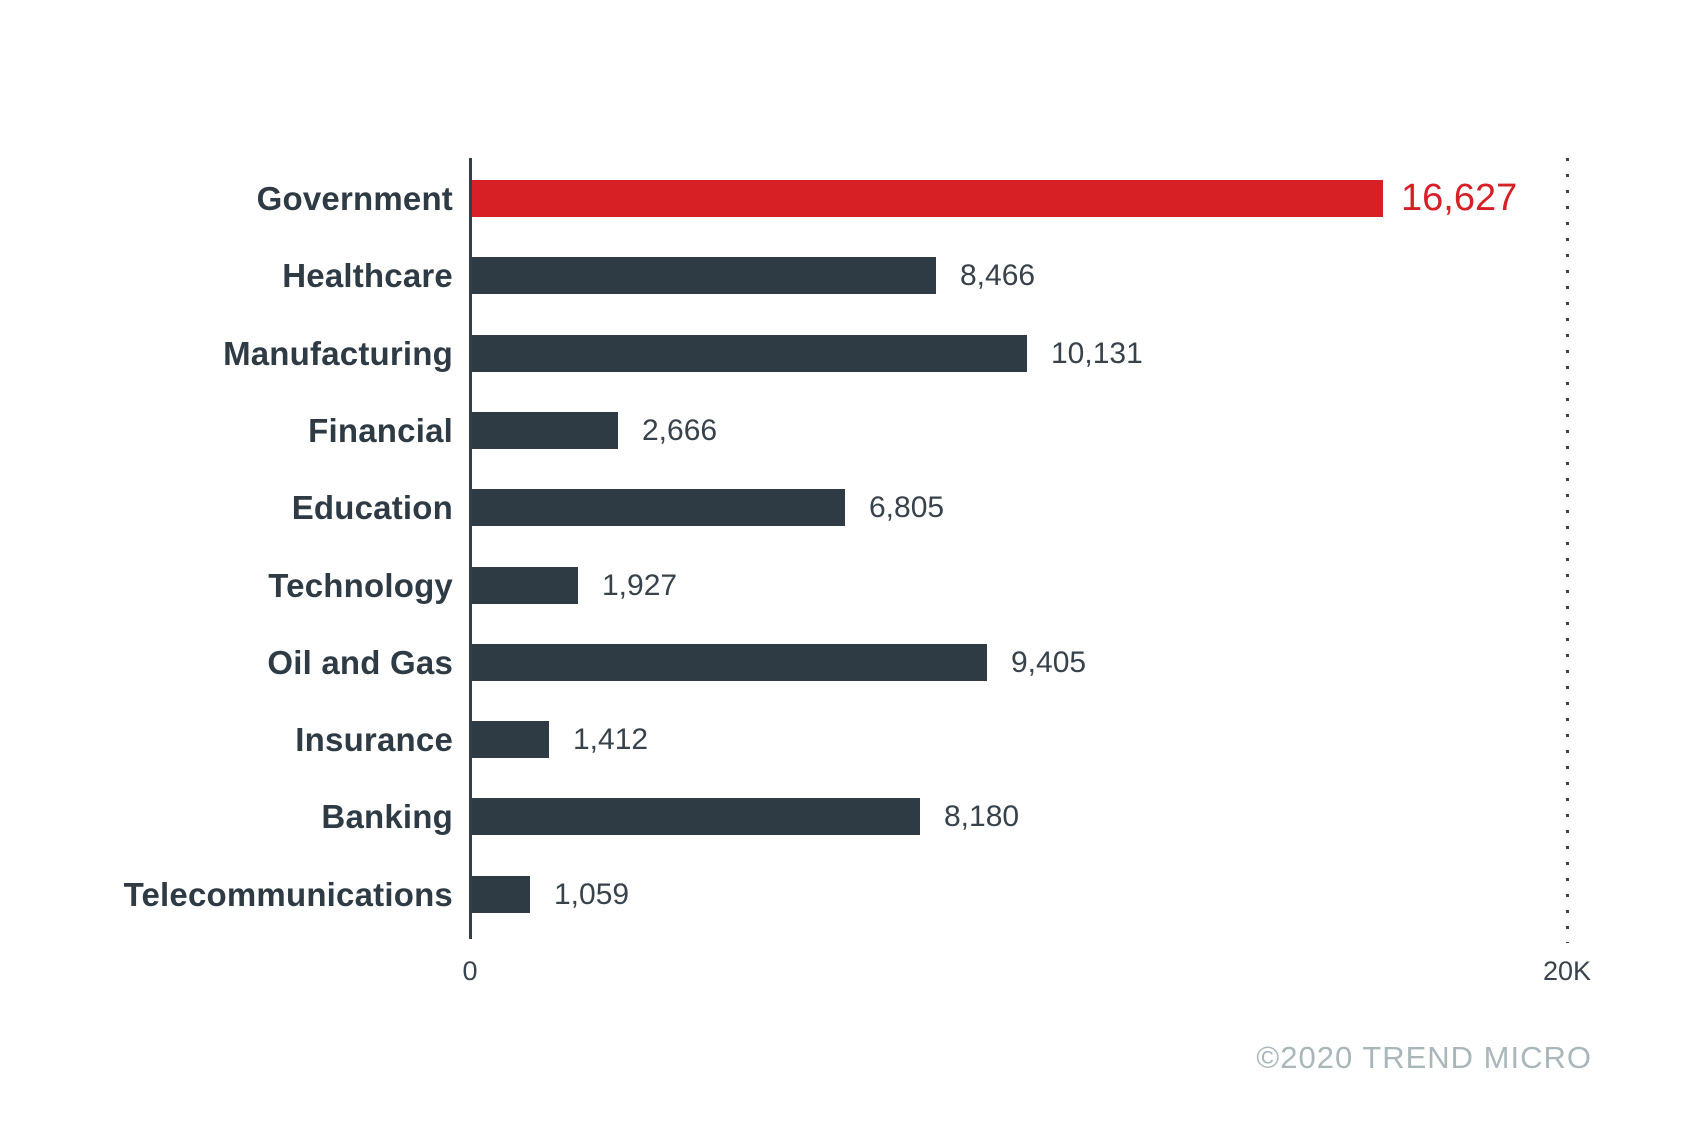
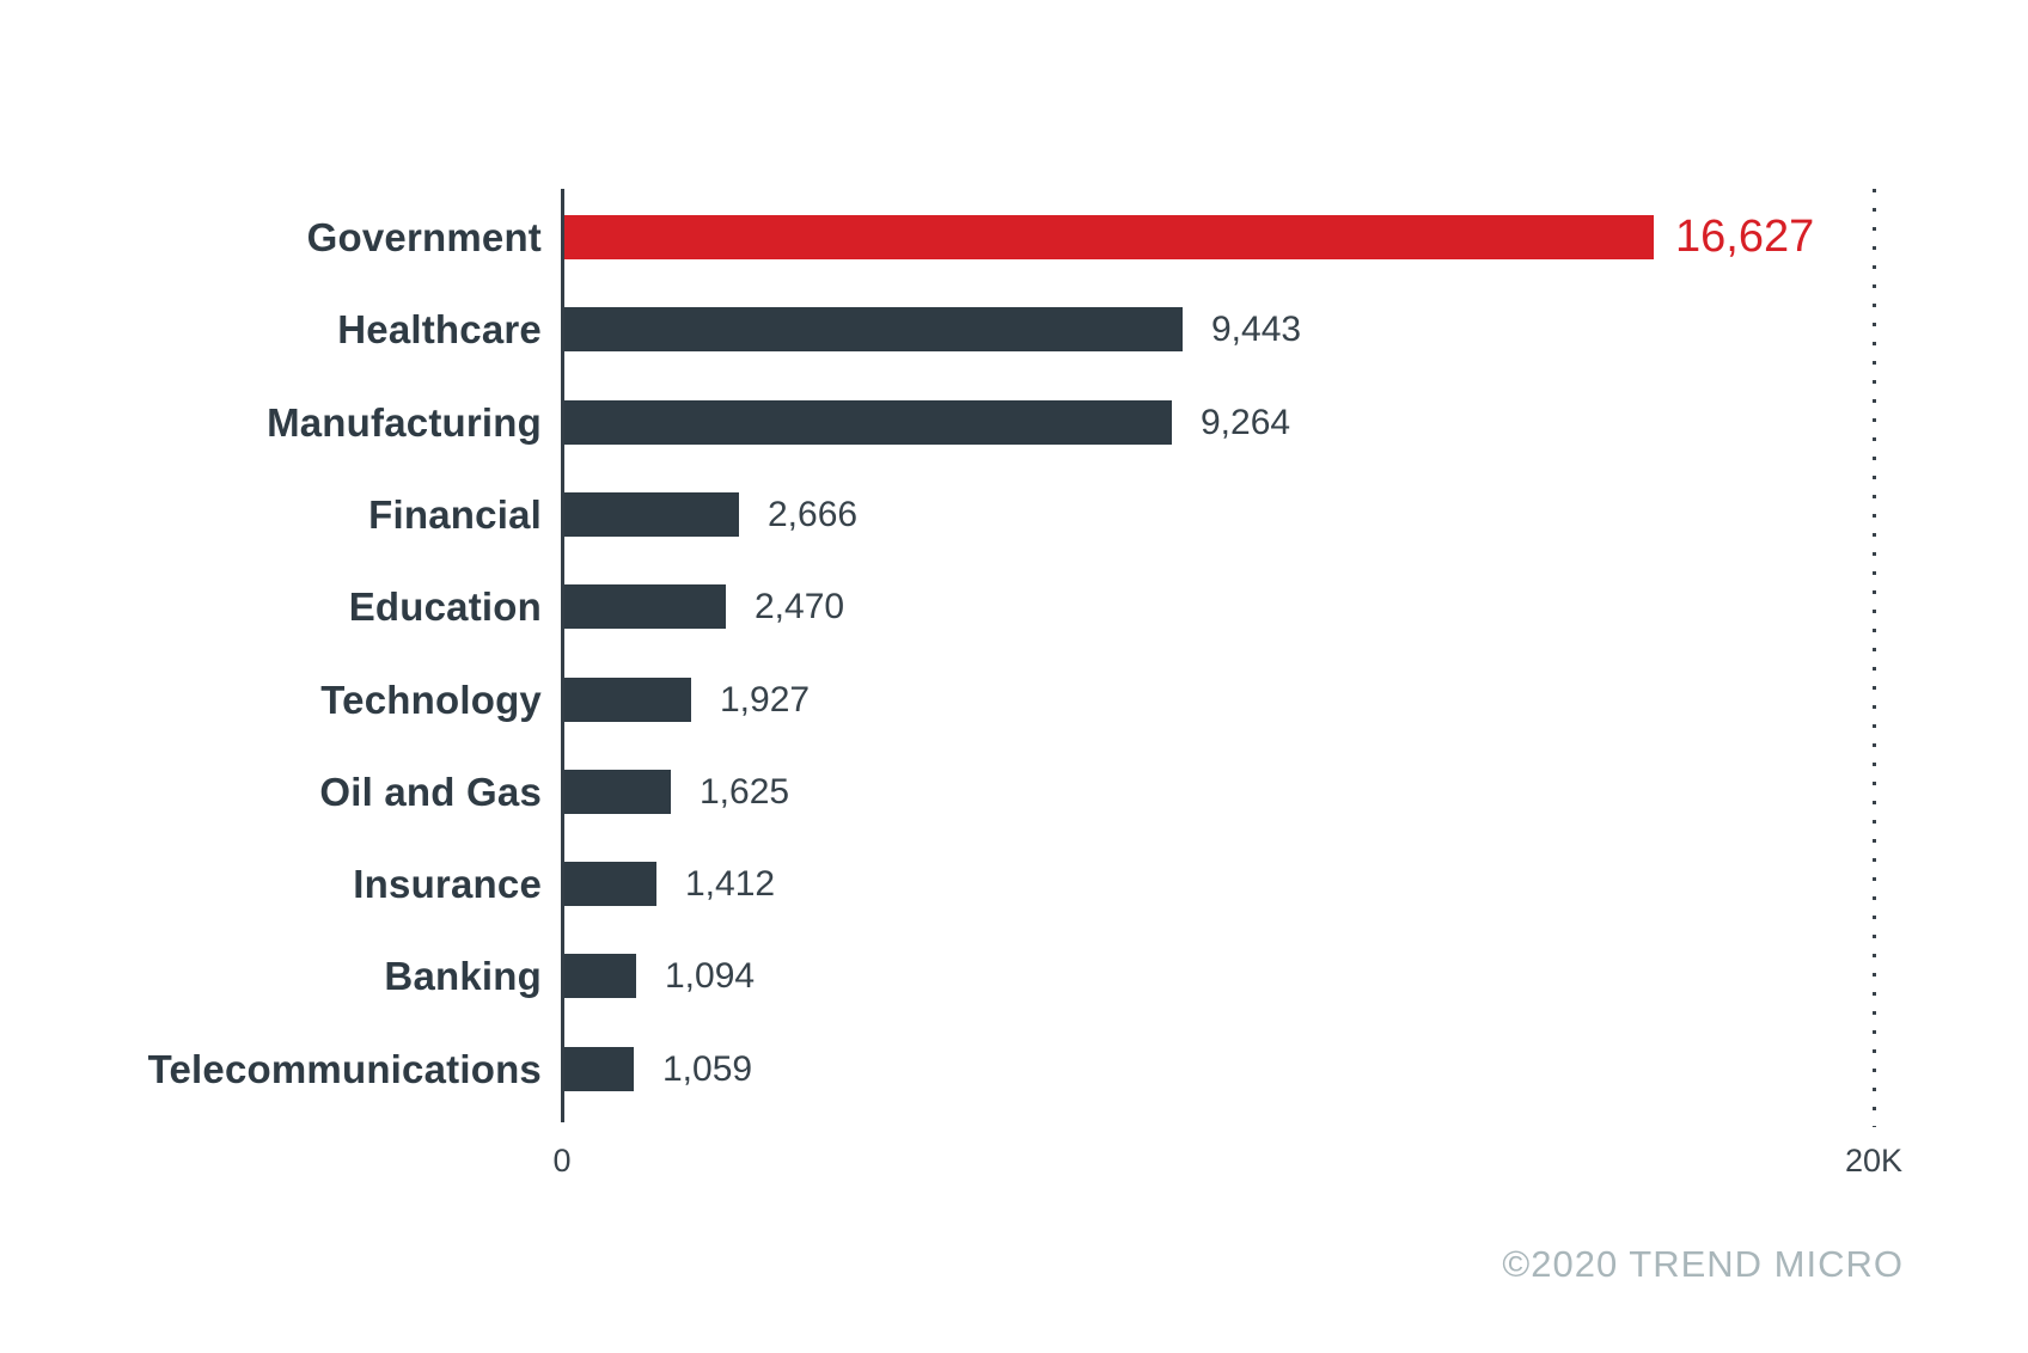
Healthcare: 8,466 -> 9,443
Manufacturing: 10,131 -> 9,264
Education: 6,805 -> 2,470
Oil and Gas: 9,405 -> 1,625
Banking: 8,180 -> 1,094
